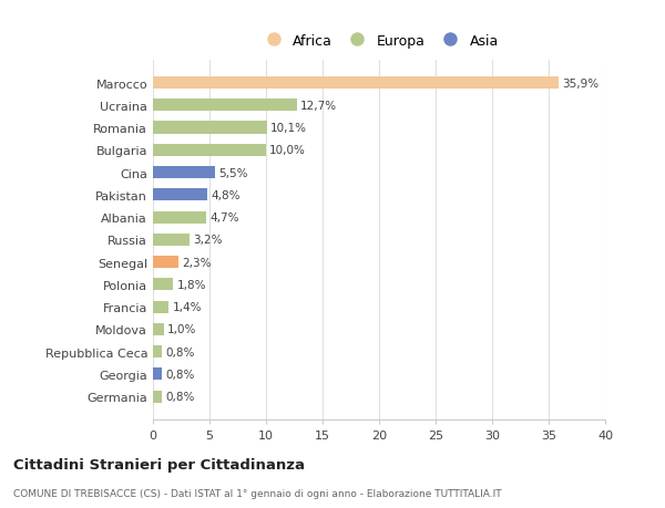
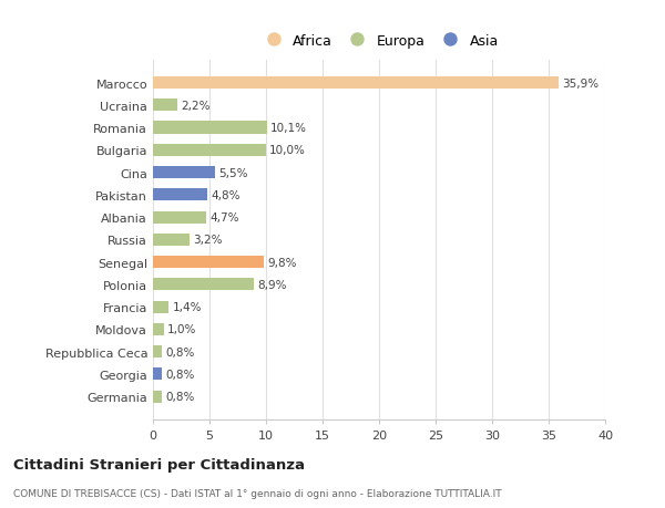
Ucraina: 12,7% -> 2,2%
Senegal: 2,3% -> 9,8%
Polonia: 1,8% -> 8,9%
